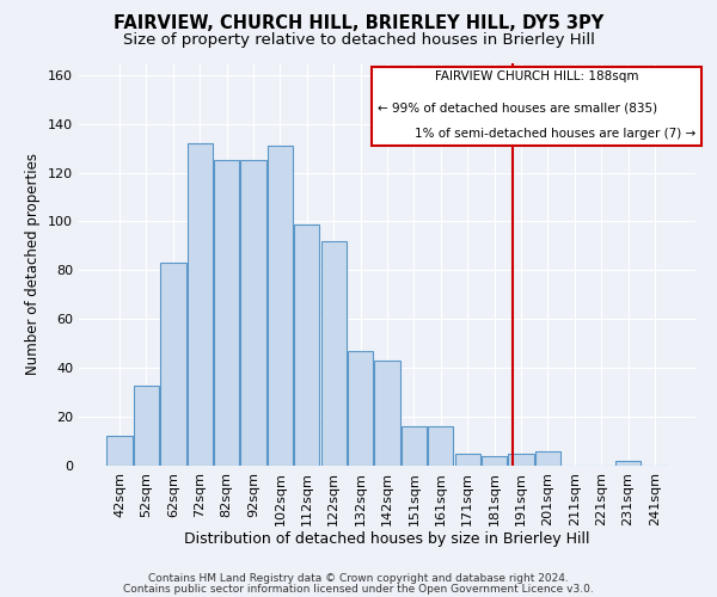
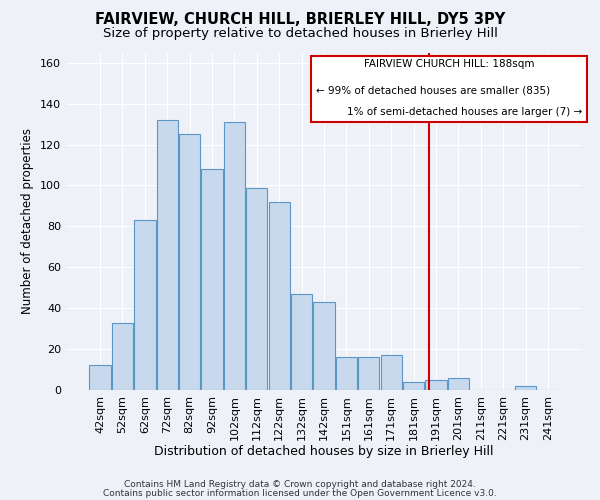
92sqm: 125 -> 108
171sqm: 5 -> 17
